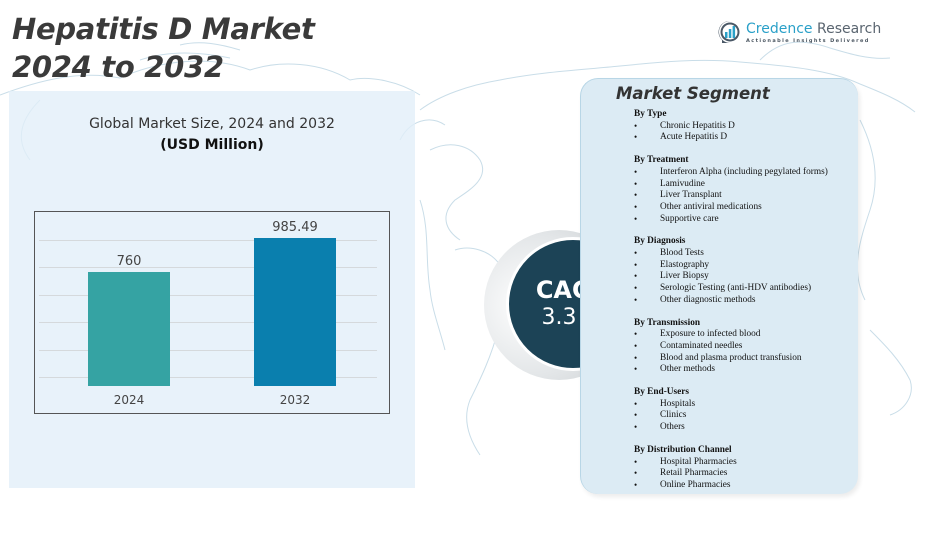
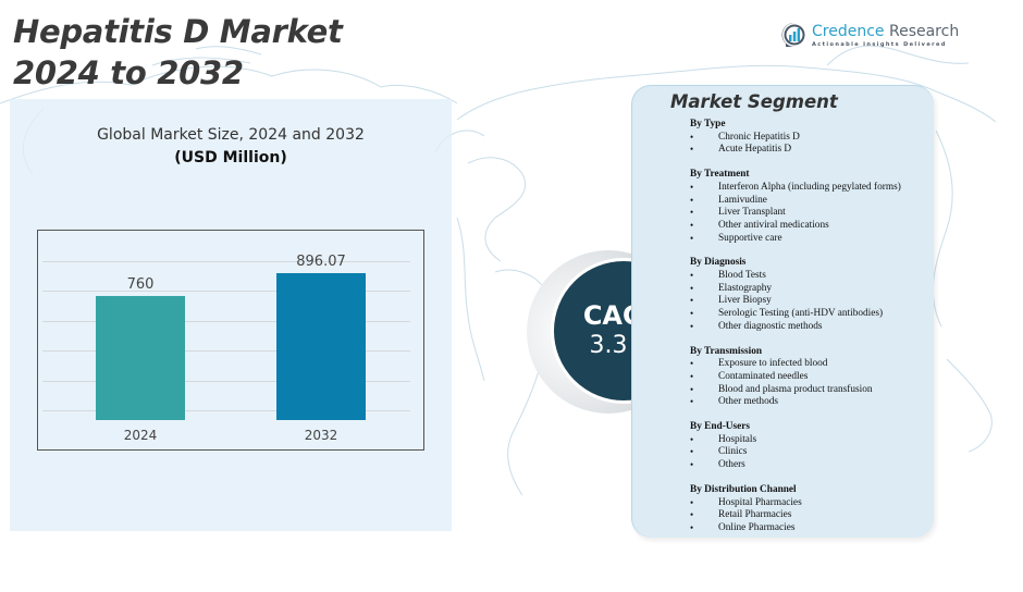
2032: 985.49 -> 896.07
